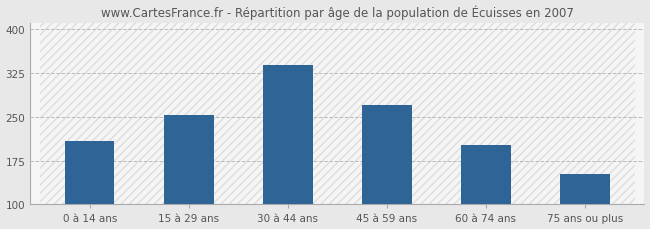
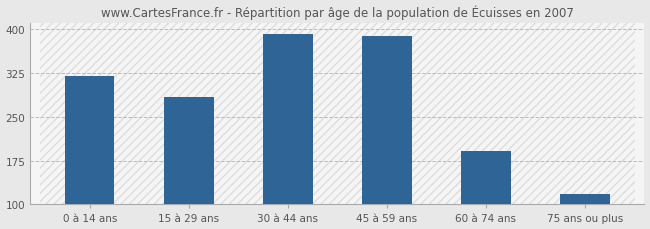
0 à 14 ans: 208 -> 320
15 à 29 ans: 252 -> 283
30 à 44 ans: 338 -> 392
45 à 59 ans: 270 -> 388
60 à 74 ans: 202 -> 192
75 ans ou plus: 152 -> 118
